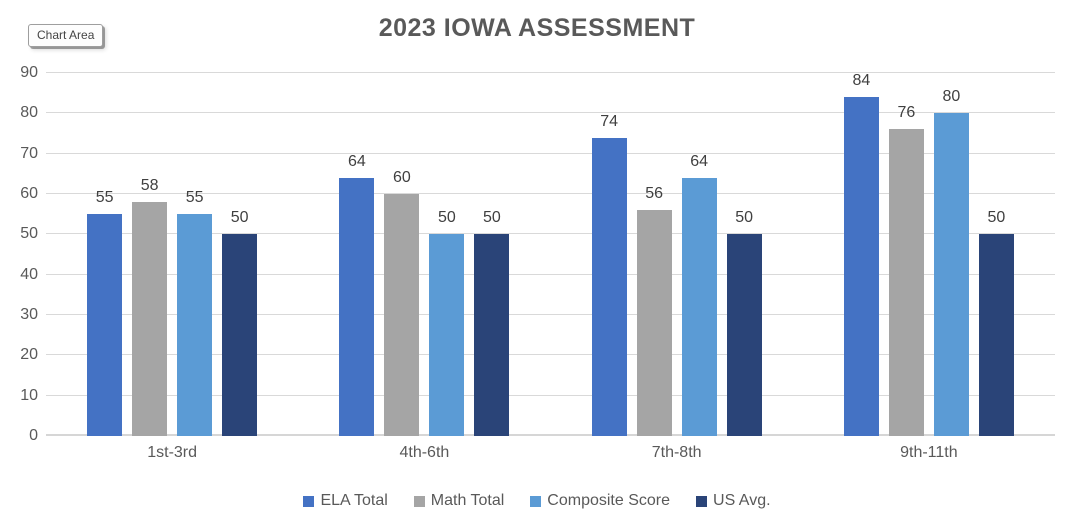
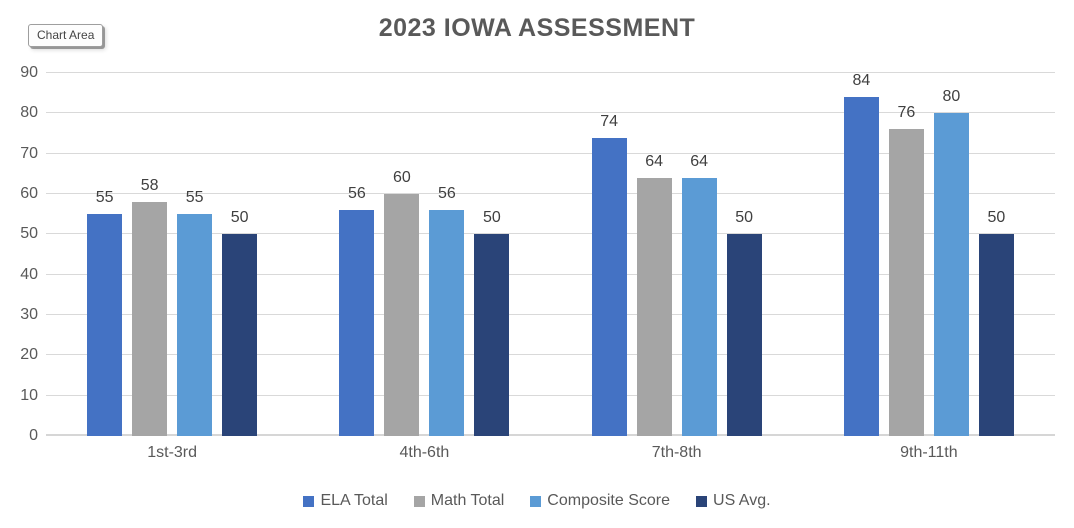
ELA Total/4th-6th: 64 -> 56
Composite Score/4th-6th: 50 -> 56
Math Total/7th-8th: 56 -> 64
